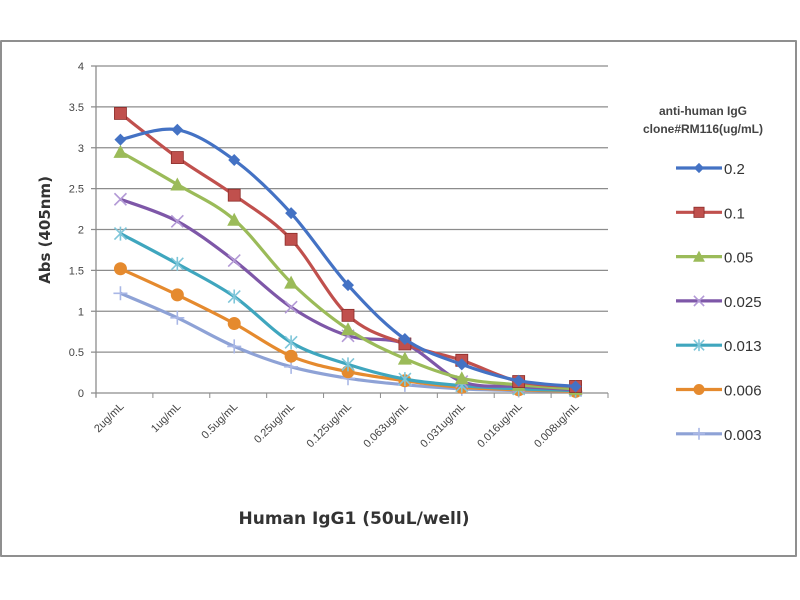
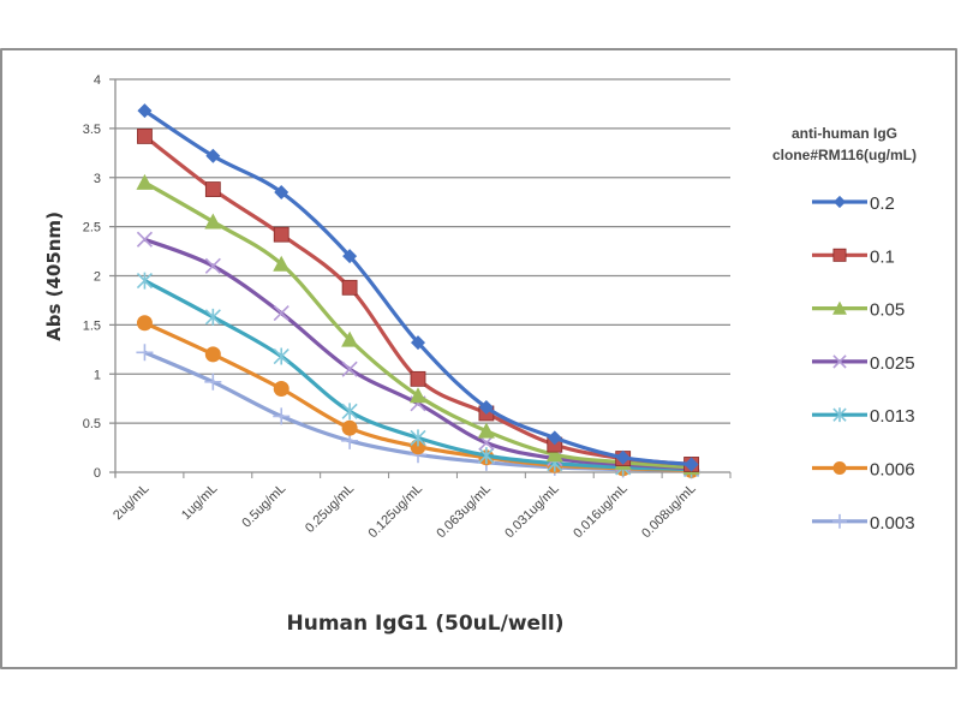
0.2/2ug/mL: 3.1 -> 3.7
0.025/0.063ug/mL: 0.6 -> 0.3
0.1/0.031ug/mL: 0.4 -> 0.3
